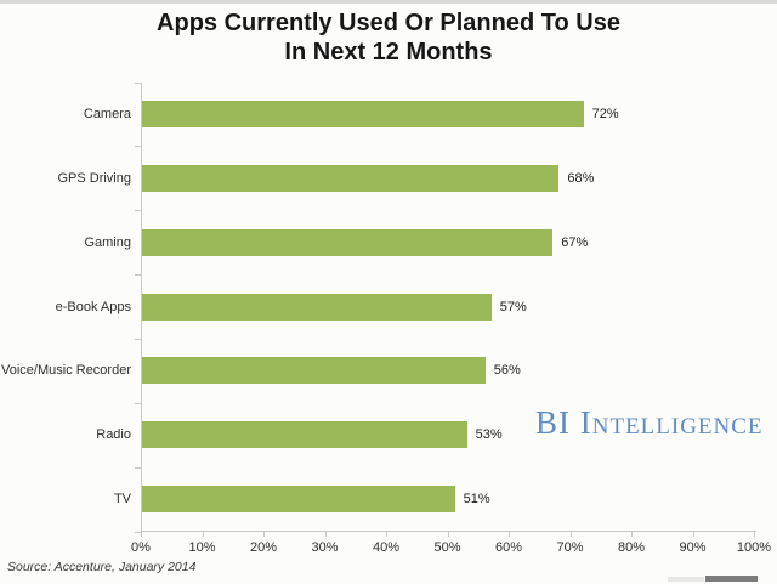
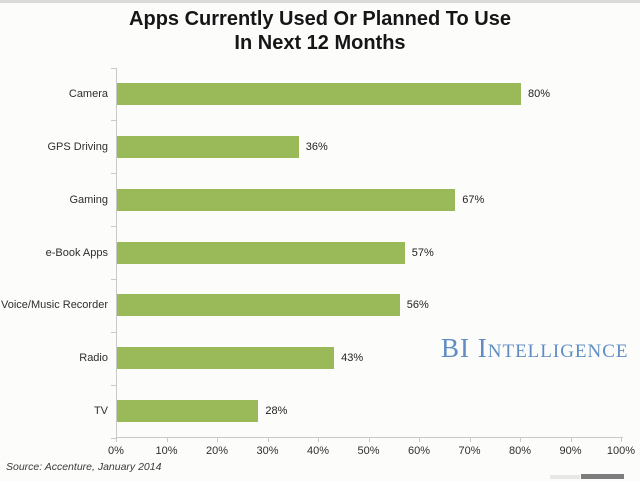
Camera: 72% -> 80%
GPS Driving: 68% -> 36%
Radio: 53% -> 43%
TV: 51% -> 28%
